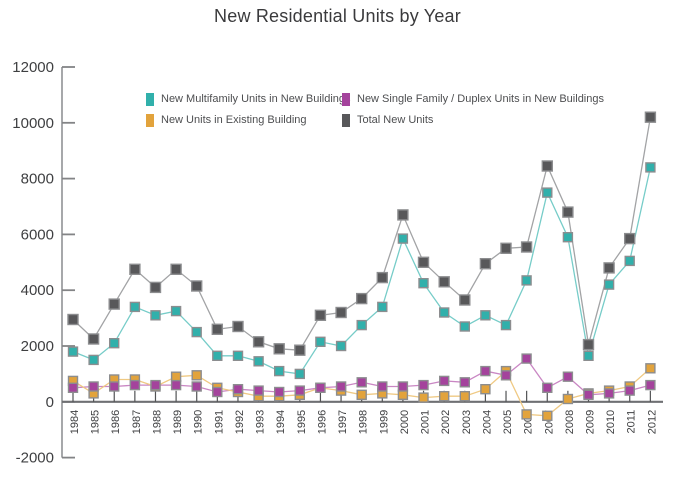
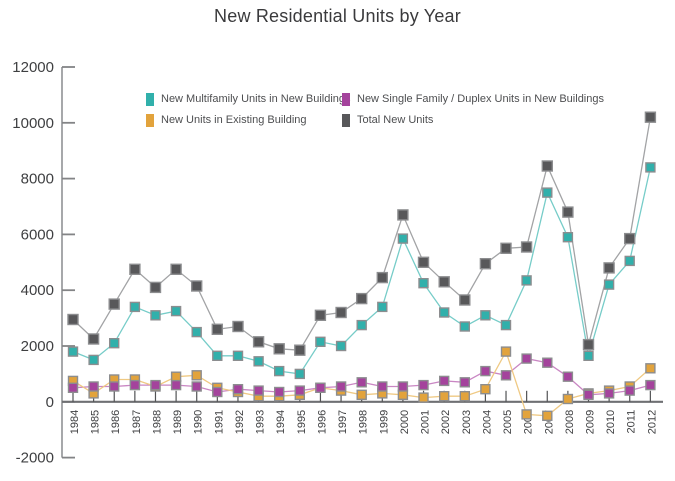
New Units in Existing Building/2005: 1100 -> 1800
New Single Family / Duplex Units in New Buildings/2007: 500 -> 1400
